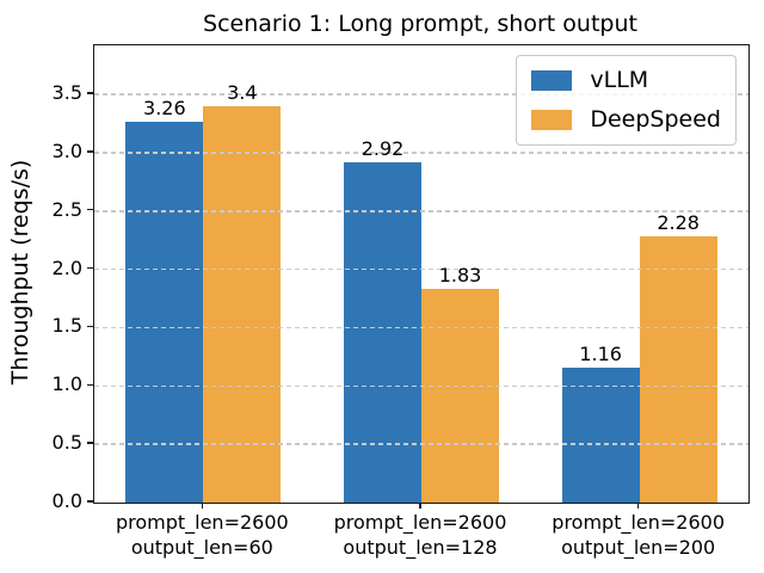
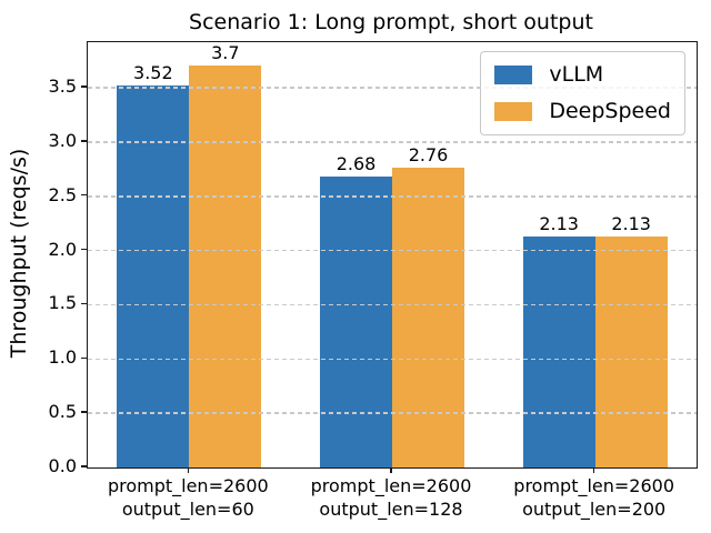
vLLM/prompt_len=2600 output_len=60: 3.26 -> 3.52
DeepSpeed/prompt_len=2600 output_len=60: 3.4 -> 3.7
vLLM/prompt_len=2600 output_len=128: 2.92 -> 2.68
DeepSpeed/prompt_len=2600 output_len=128: 1.83 -> 2.76
vLLM/prompt_len=2600 output_len=200: 1.16 -> 2.13
DeepSpeed/prompt_len=2600 output_len=200: 2.28 -> 2.13
